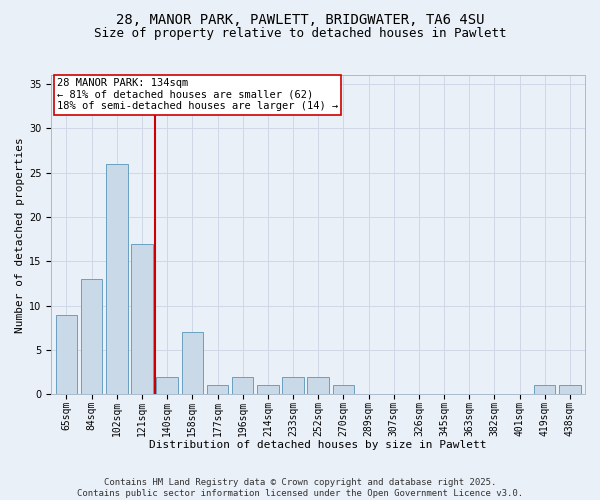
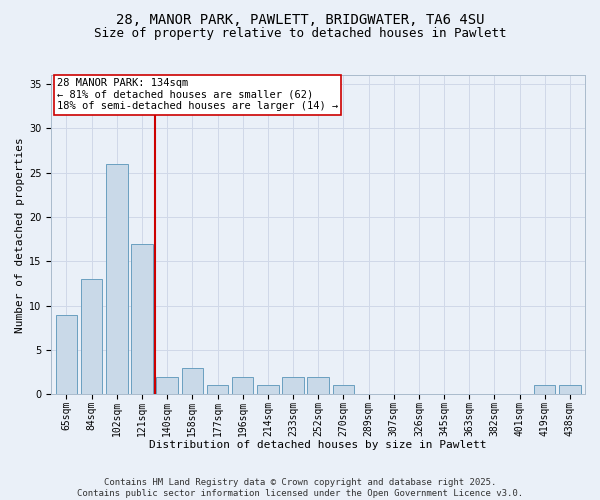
158sqm: 7 -> 3
